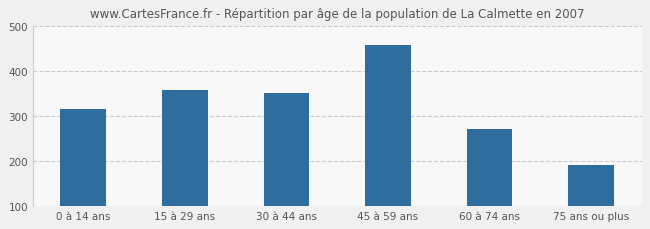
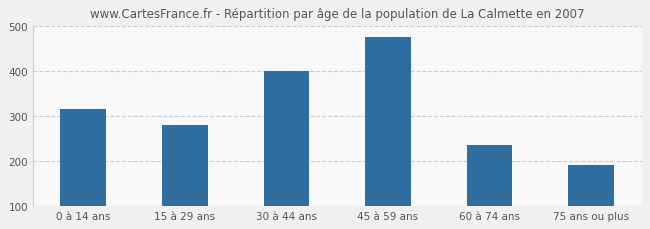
15 à 29 ans: 357 -> 280
30 à 44 ans: 350 -> 400
45 à 59 ans: 458 -> 475
60 à 74 ans: 270 -> 235
